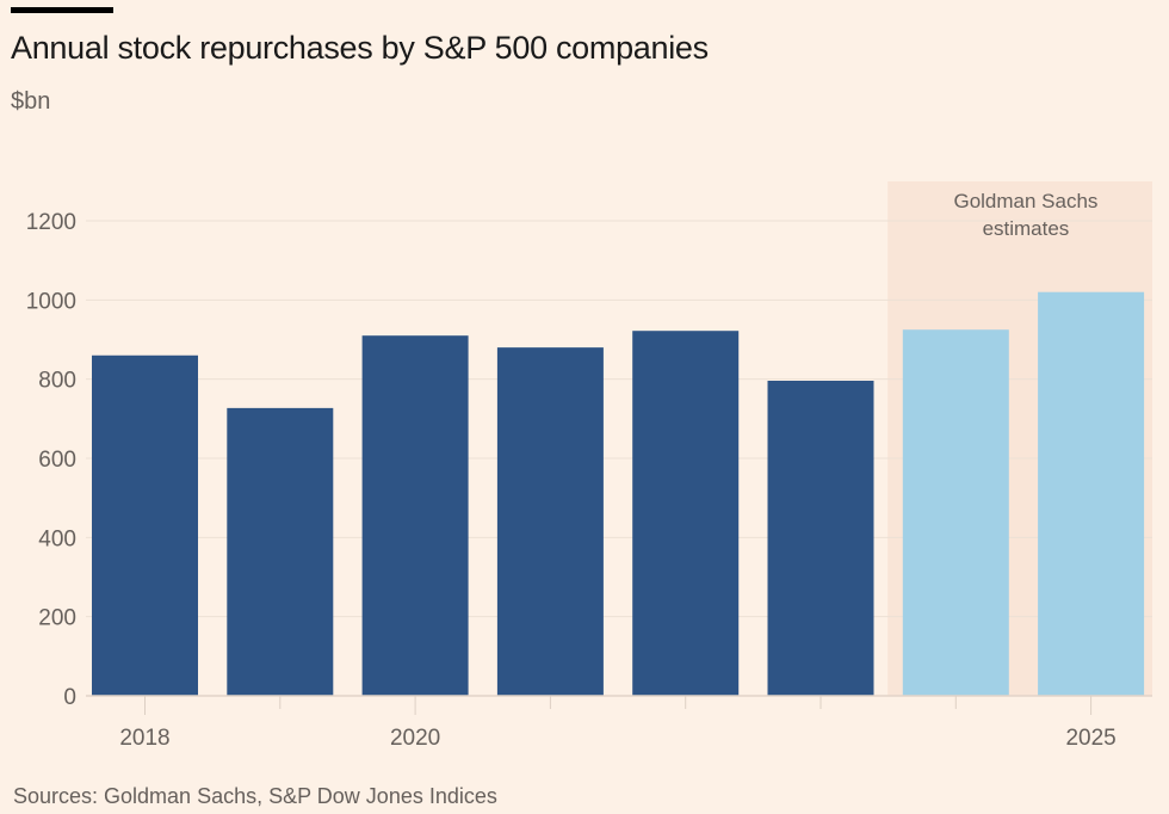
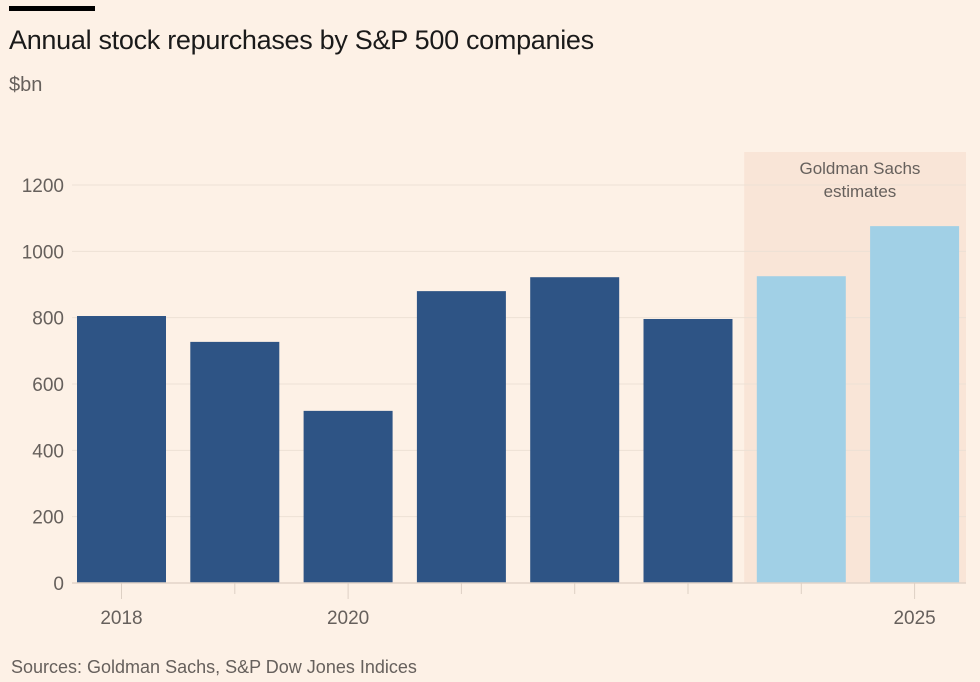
2018: 860 -> 800
2020: 910 -> 520
2025: 1020 -> 1080
